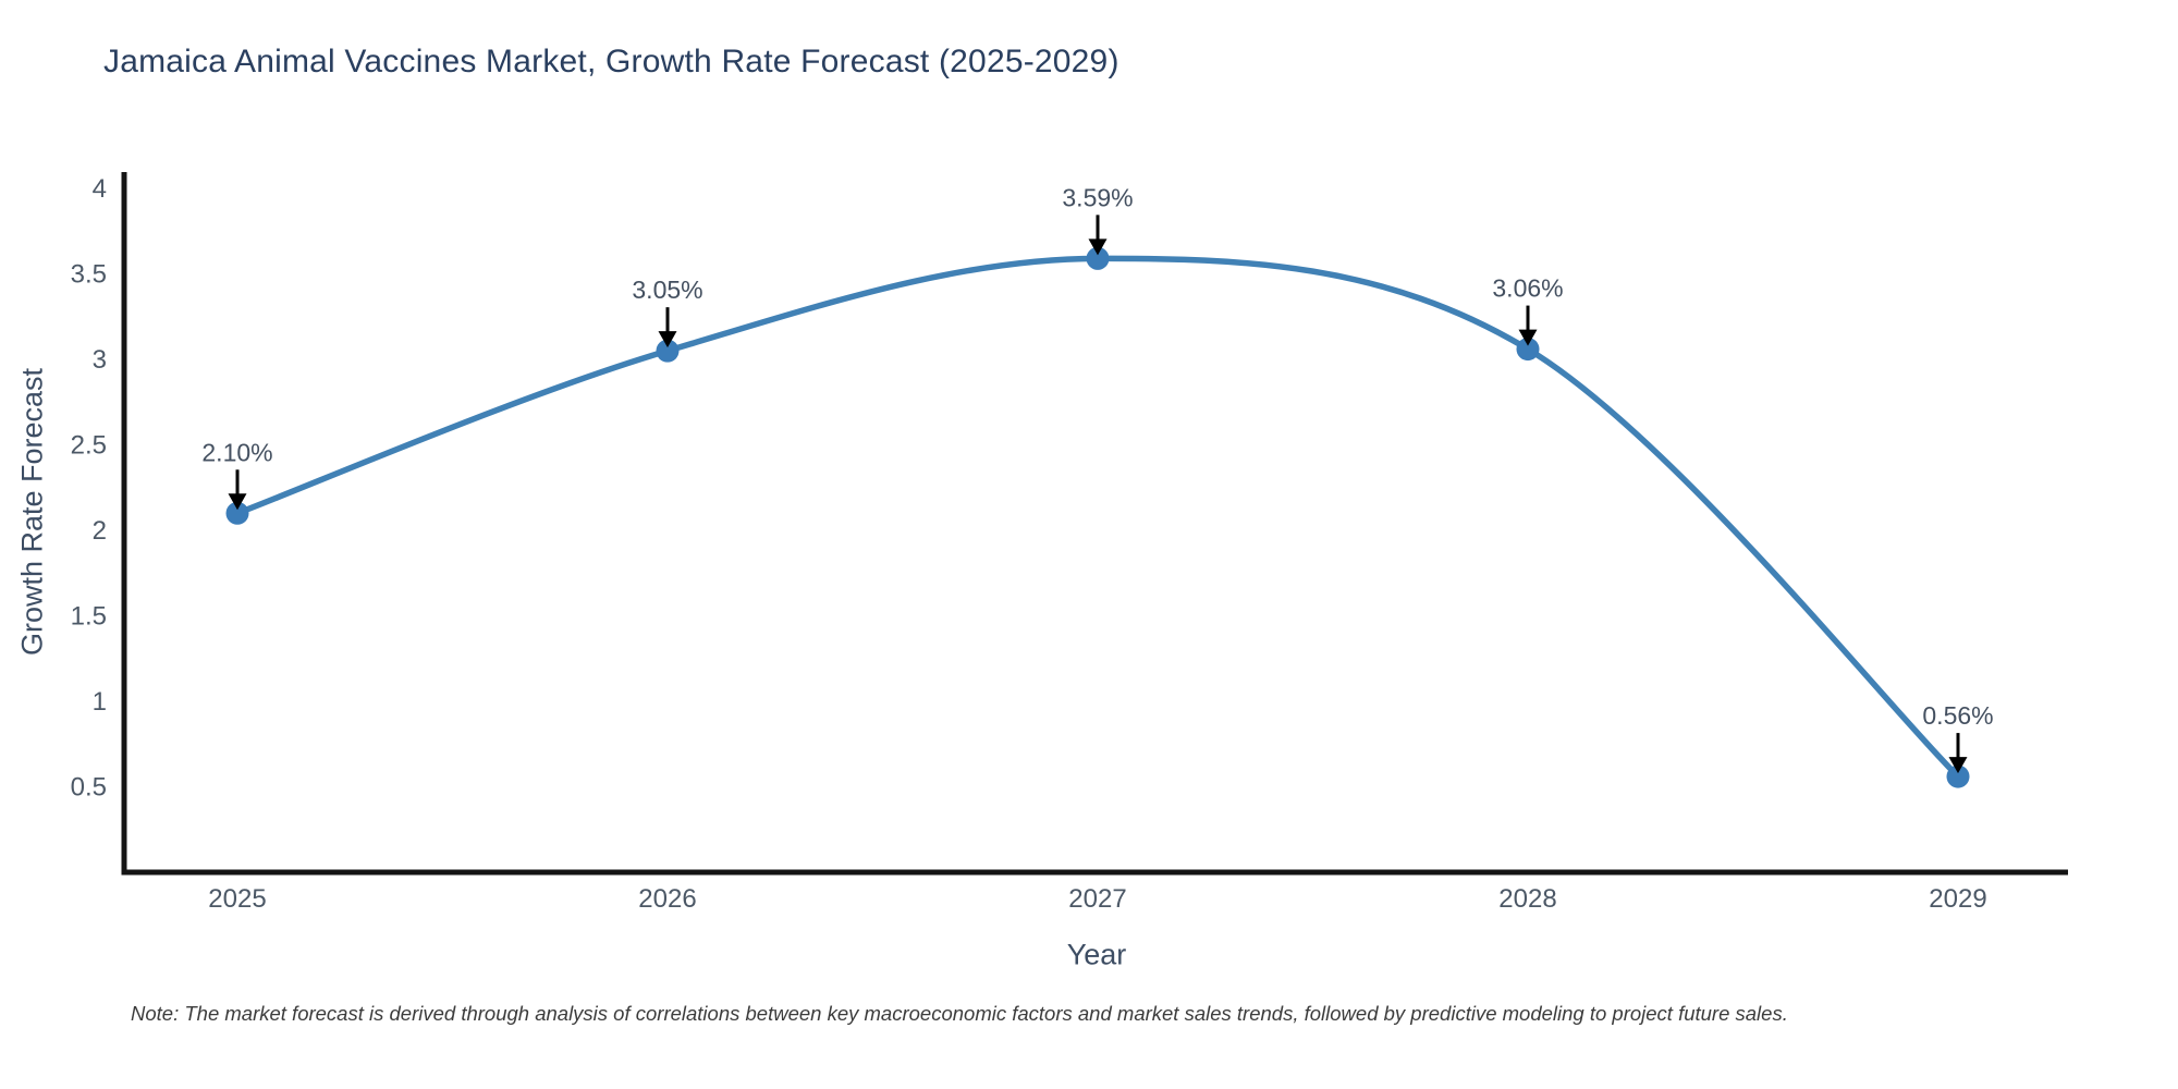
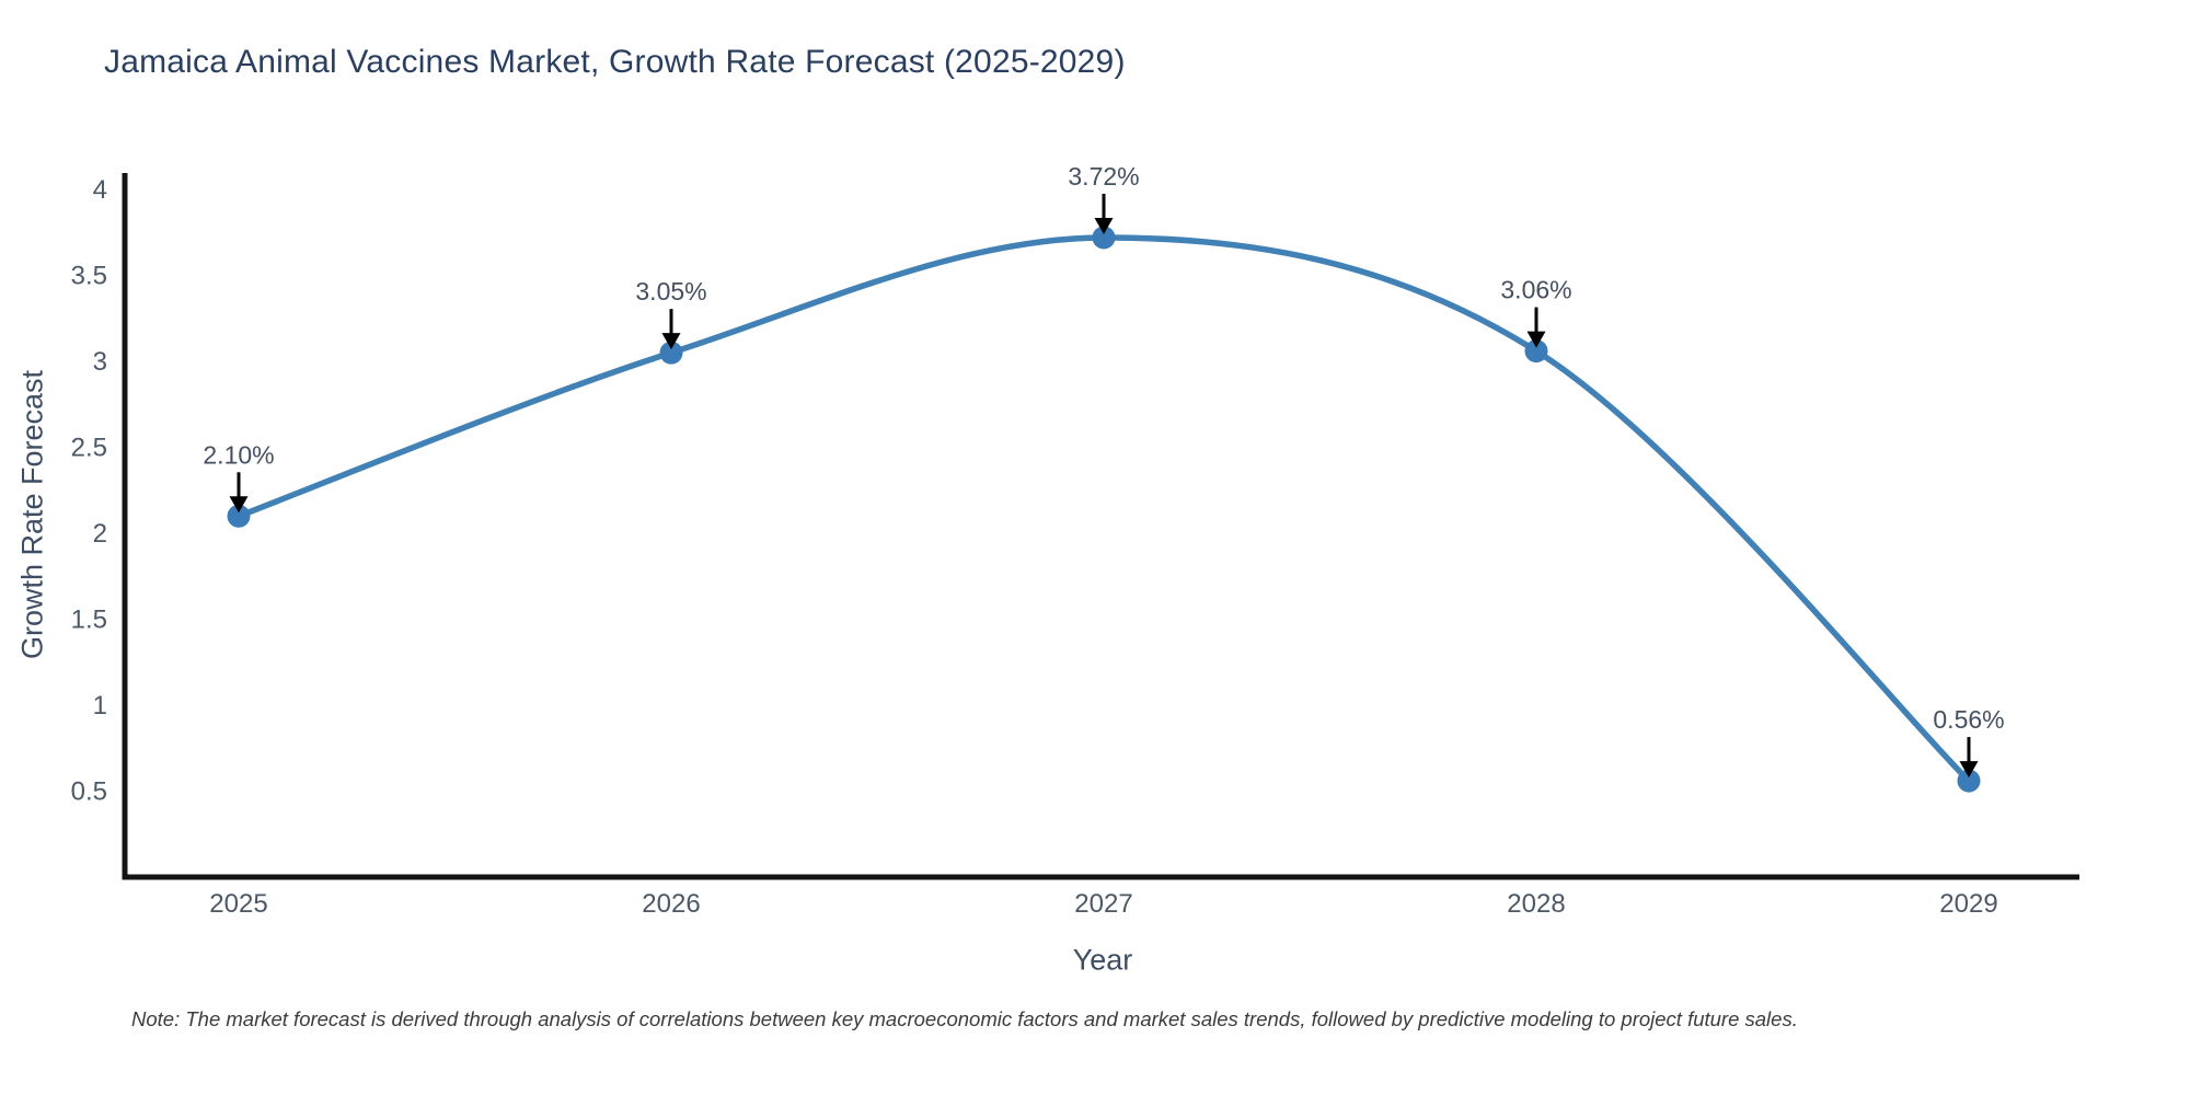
2027: 3.59% -> 3.72%
